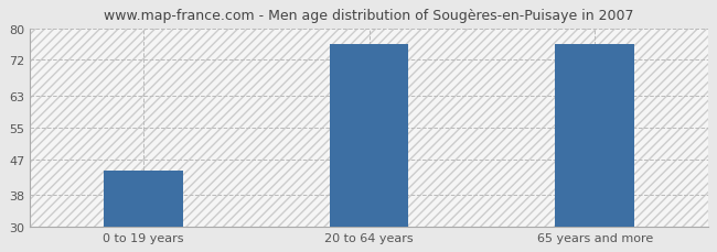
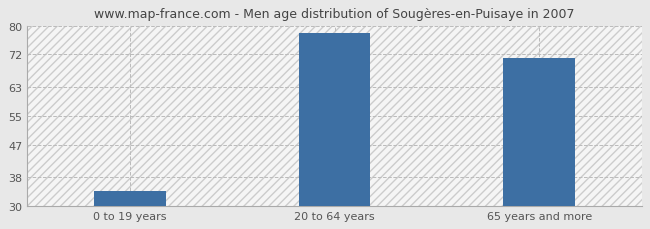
0 to 19 years: 44 -> 34
20 to 64 years: 76 -> 78
65 years and more: 76 -> 71
